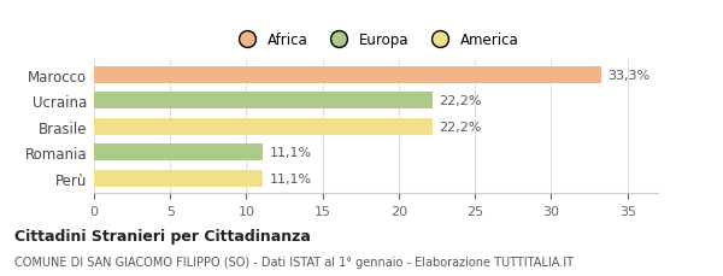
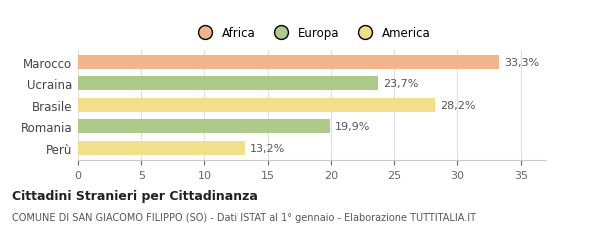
Ucraina: 22,2% -> 23,7%
Brasile: 22,2% -> 28,2%
Romania: 11,1% -> 19,9%
Perù: 11,1% -> 13,2%
